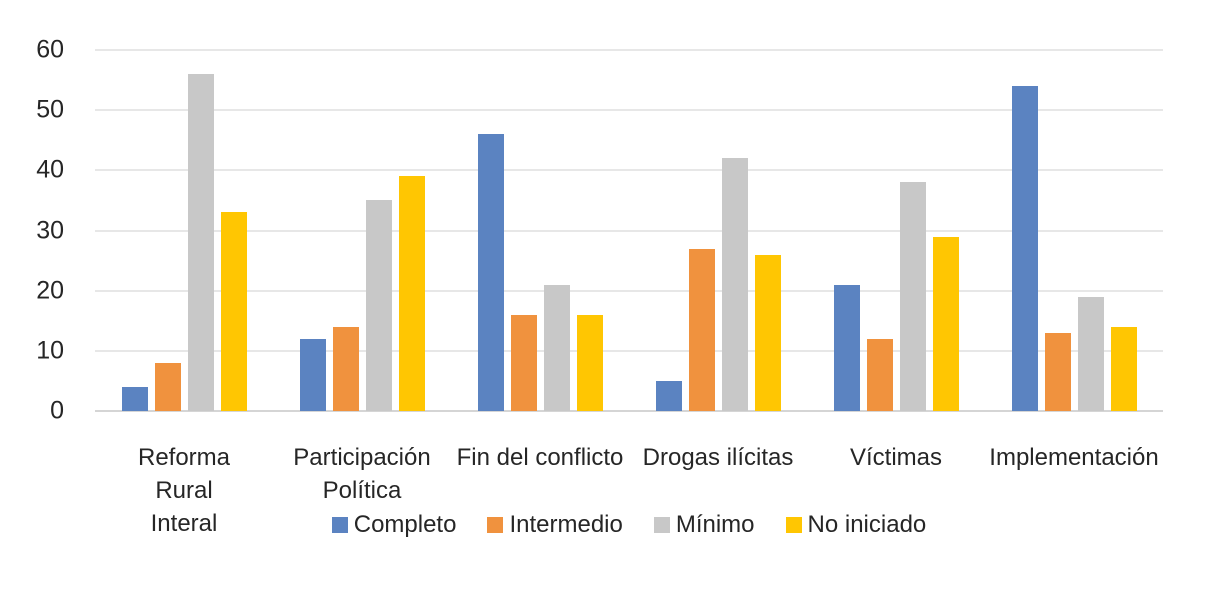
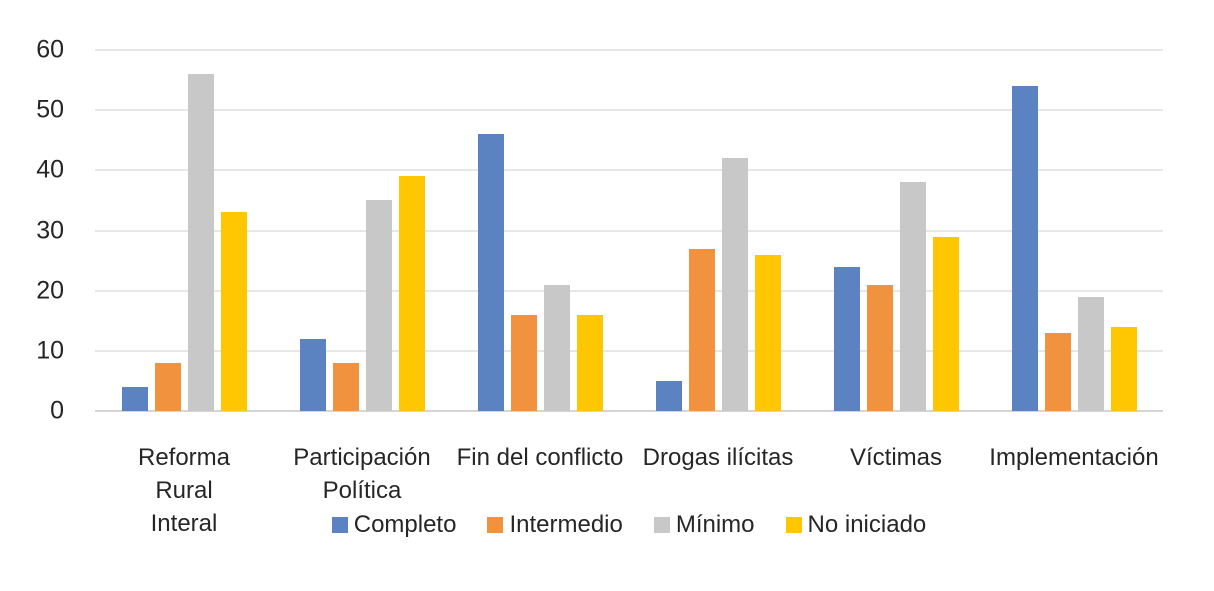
Intermedio/Participación Política: 14 -> 8
Completo/Víctimas: 21 -> 24
Intermedio/Víctimas: 12 -> 21
